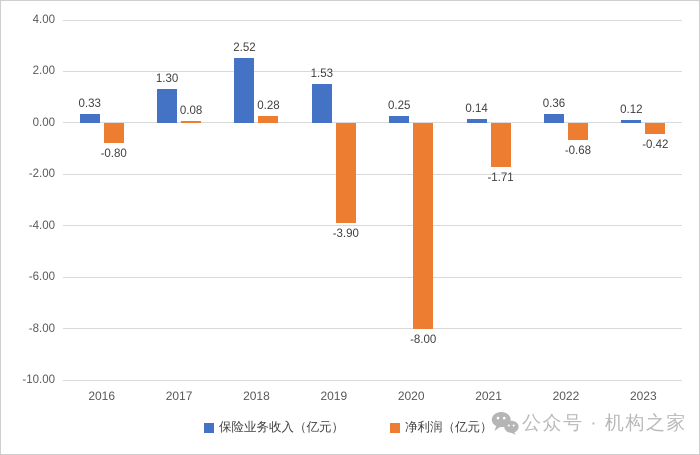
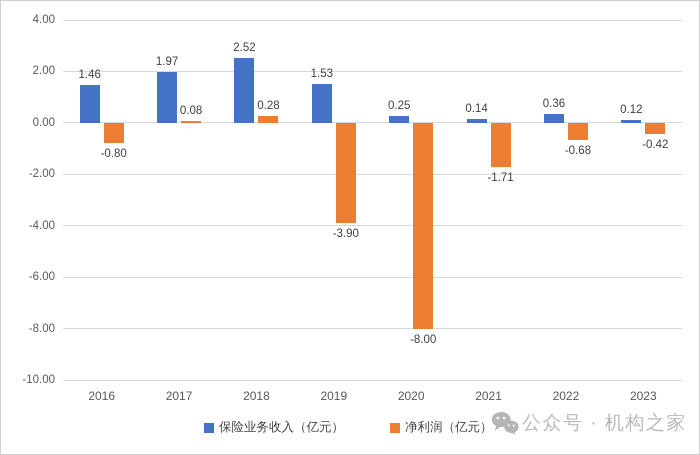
保险业务收入（亿元）/2016: 0.33 -> 1.46
保险业务收入（亿元）/2017: 1.30 -> 1.97
